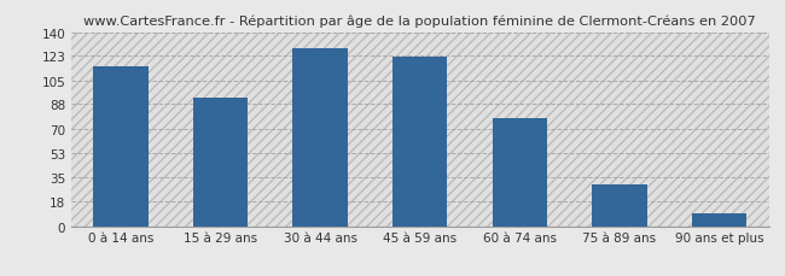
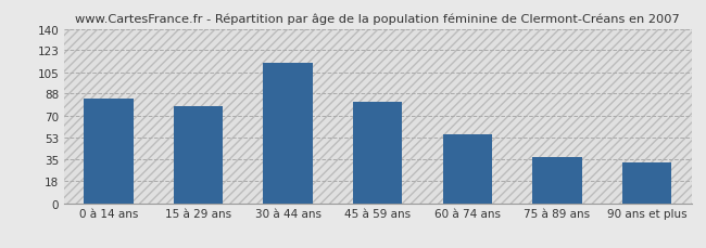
0 à 14 ans: 115 -> 84
15 à 29 ans: 93 -> 78
30 à 44 ans: 128 -> 113
45 à 59 ans: 122 -> 81
60 à 74 ans: 78 -> 55
75 à 89 ans: 30 -> 37
90 ans et plus: 9 -> 33
